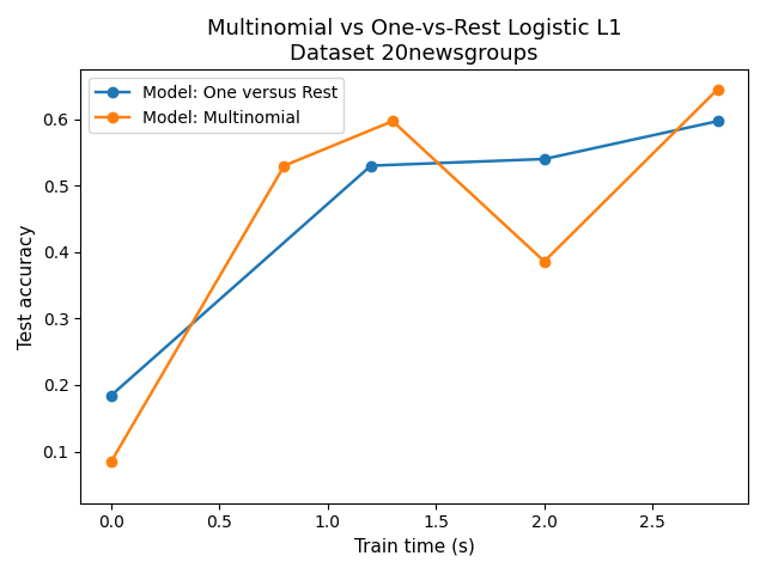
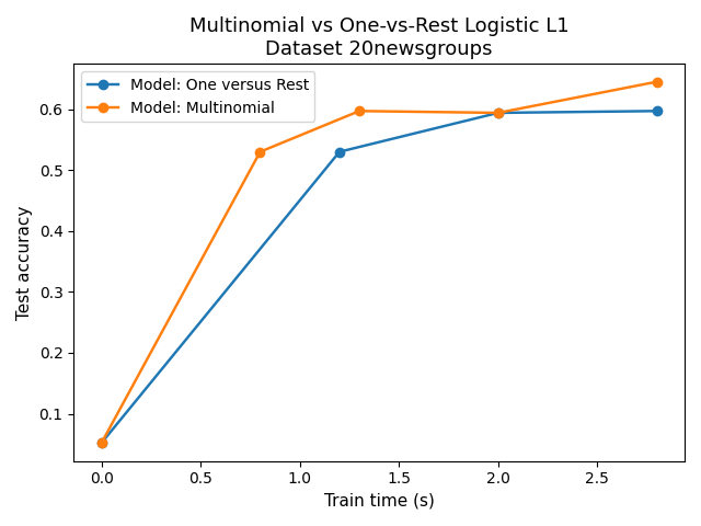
Model: One versus Rest/0.0: 0.184 -> 0.052
Model: Multinomial/0.0: 0.084 -> 0.052
Model: One versus Rest/2.0: 0.540 -> 0.594
Model: Multinomial/2.0: 0.386 -> 0.594
